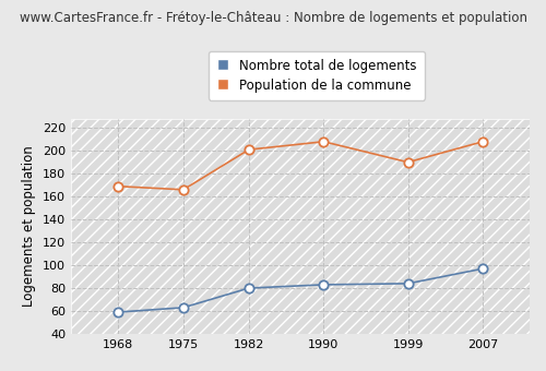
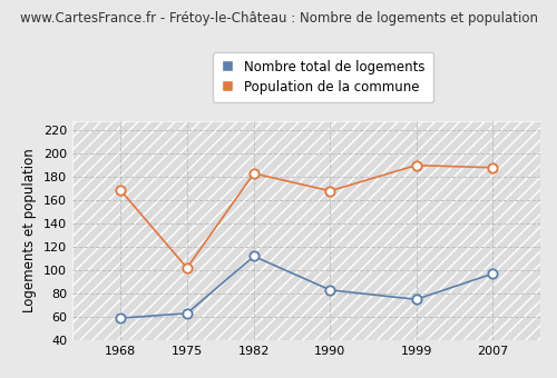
Population de la commune/1975: 166 -> 102
Nombre total de logements/1982: 80 -> 112
Population de la commune/1982: 201 -> 183
Population de la commune/1990: 208 -> 168
Nombre total de logements/1999: 84 -> 75
Population de la commune/2007: 208 -> 188
